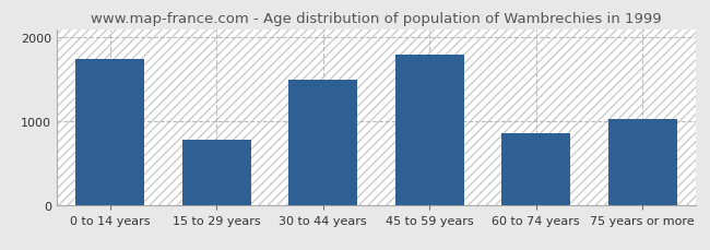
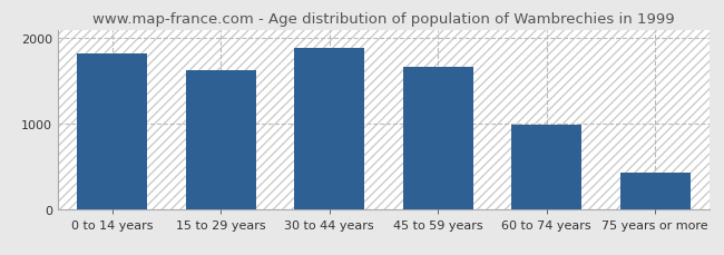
0 to 14 years: 1740 -> 1820
15 to 29 years: 780 -> 1620
30 to 44 years: 1500 -> 1880
45 to 59 years: 1800 -> 1660
60 to 74 years: 860 -> 990
75 years or more: 1020 -> 430
